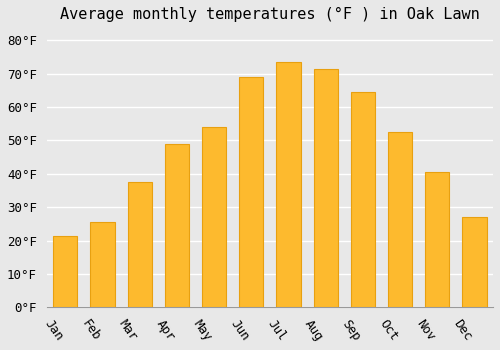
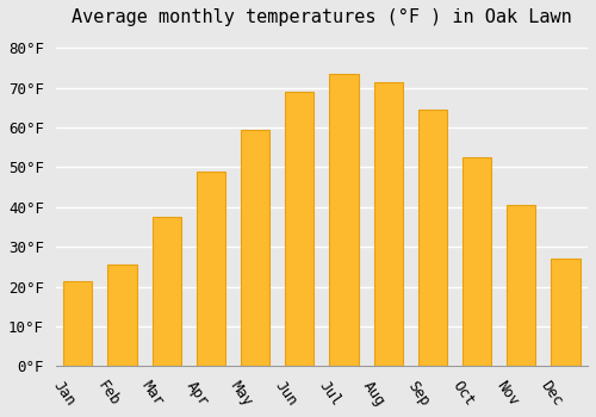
May: 54.0°F -> 59.5°F
